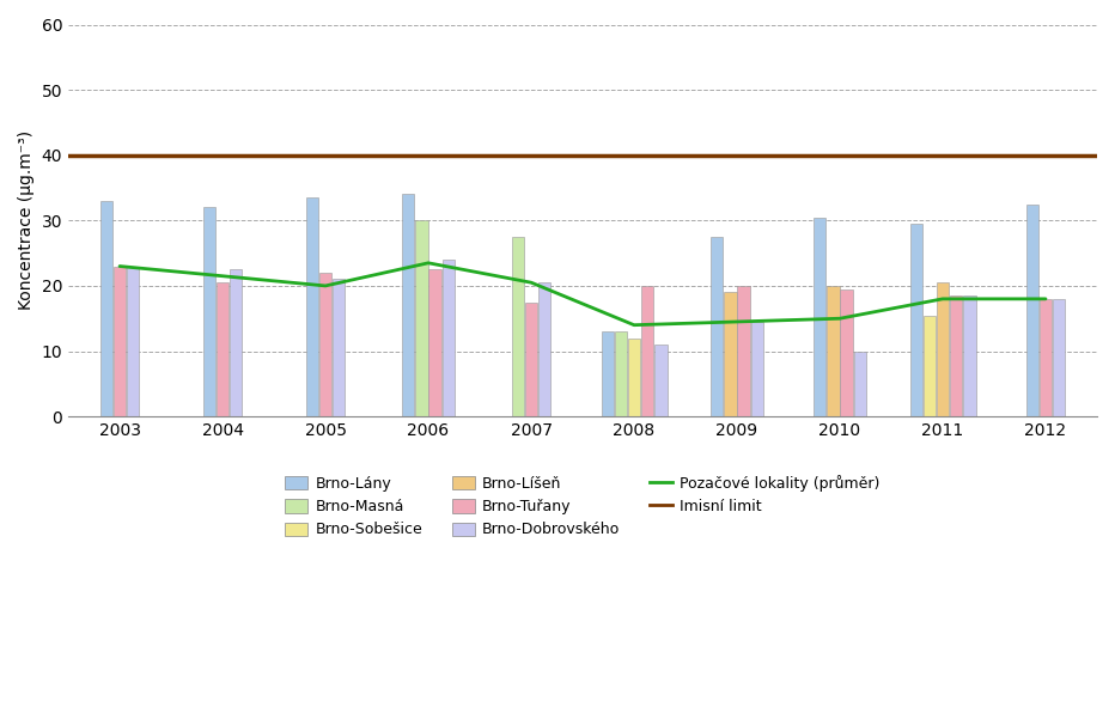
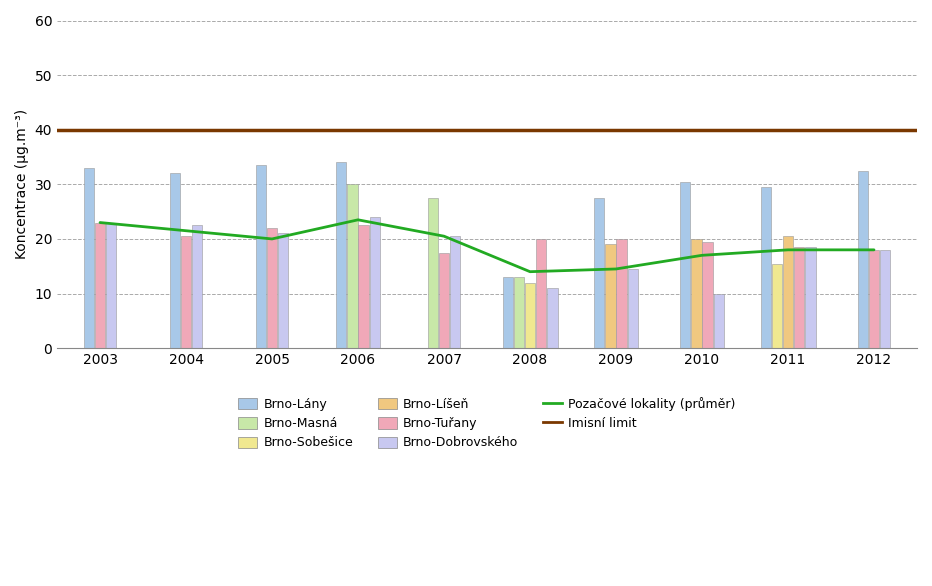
Pozačové lokality (průměr)/2010: 15.0 -> 17.0
